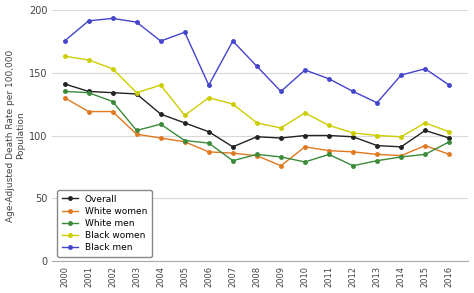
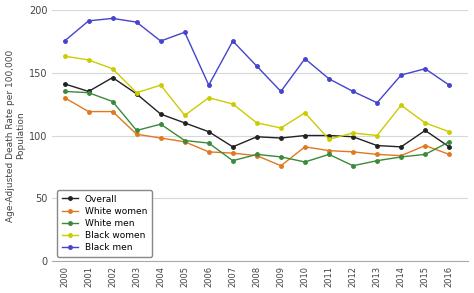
Overall/2002: 134 -> 146
Black men/2010: 152 -> 161
Black women/2011: 108 -> 97
Black women/2014: 99 -> 124
Overall/2016: 98 -> 91
